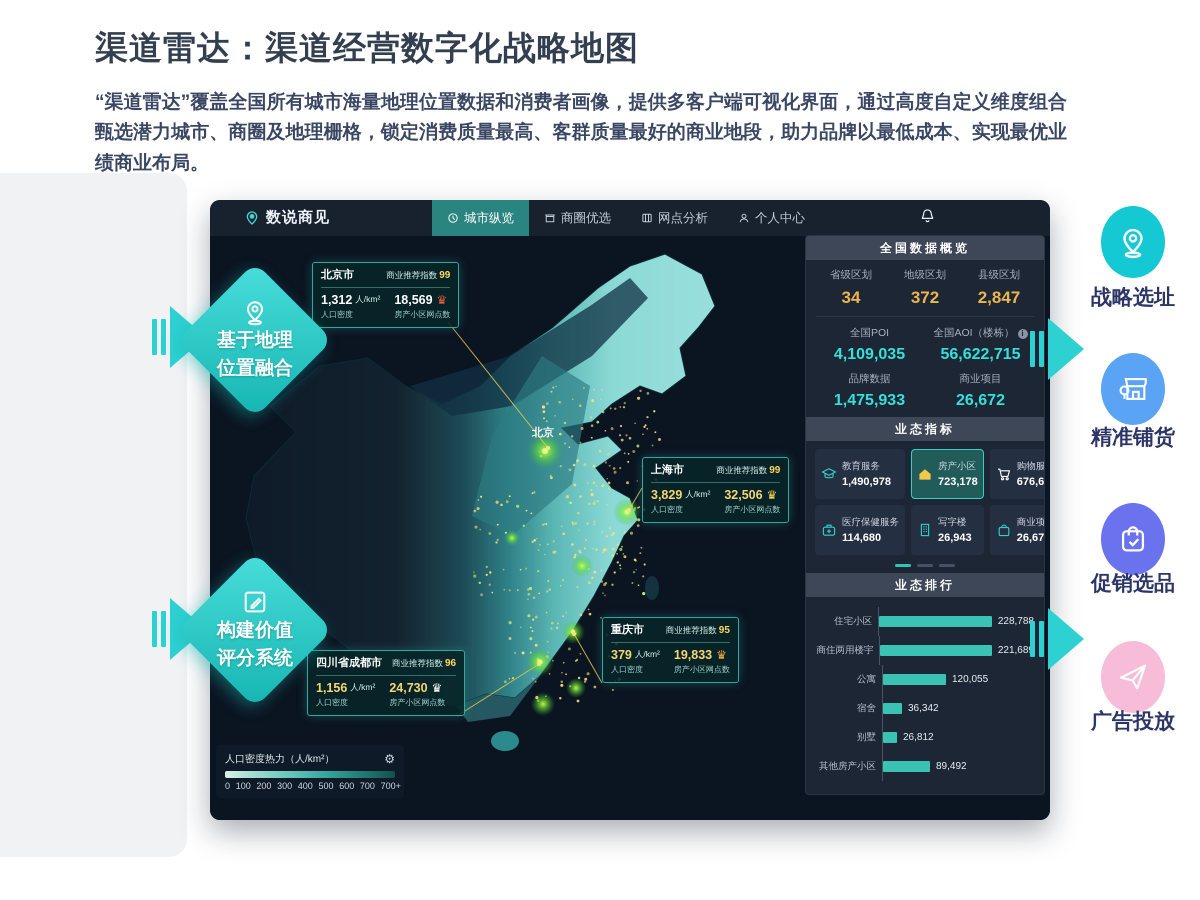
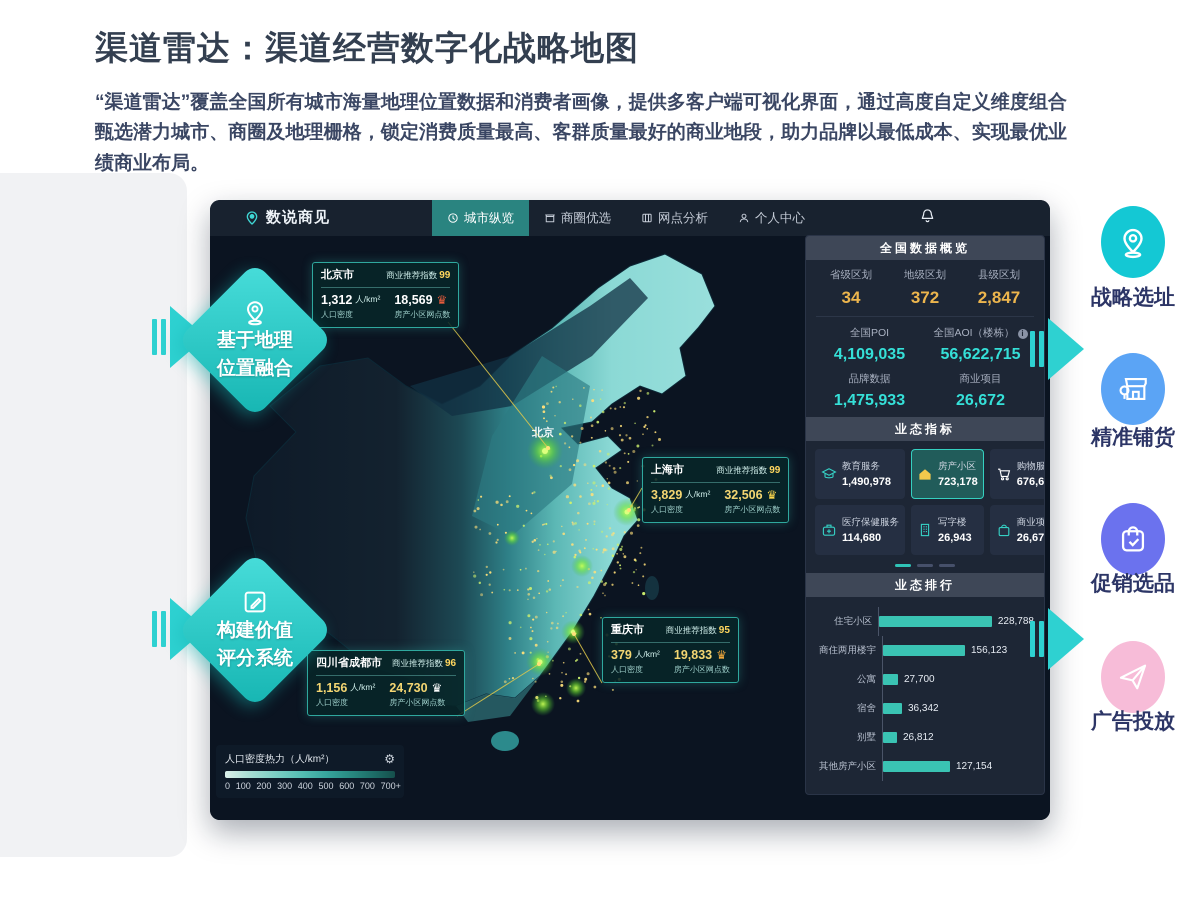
商住两用楼宇: 221,689 -> 156,123
公寓: 120,055 -> 27,700
其他房产小区: 89,492 -> 127,154
